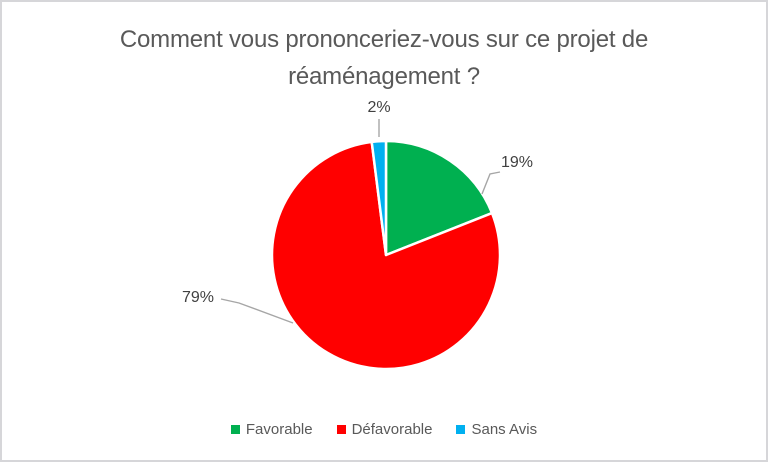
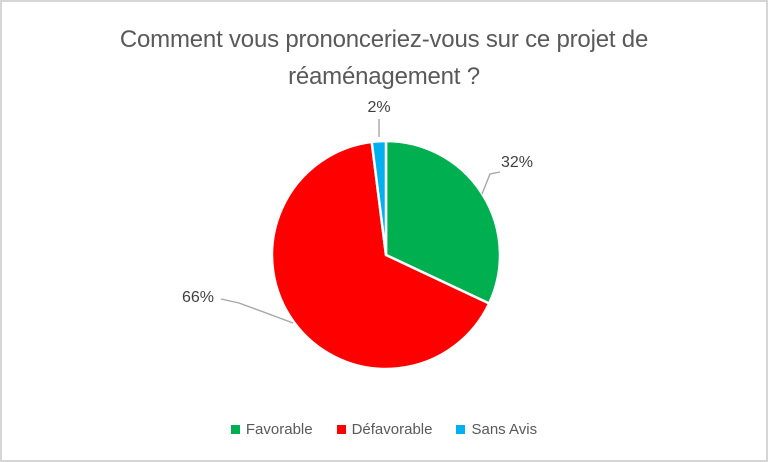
Favorable: 19% -> 32%
Défavorable: 79% -> 66%
